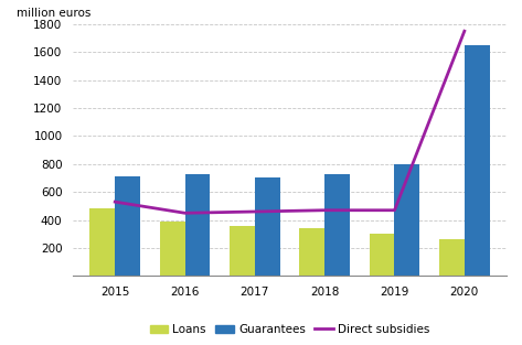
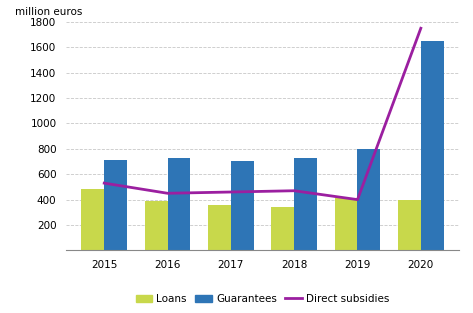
Loans/2019: 300 -> 410
Direct subsidies/2019: 470 -> 400
Loans/2020: 260 -> 400
